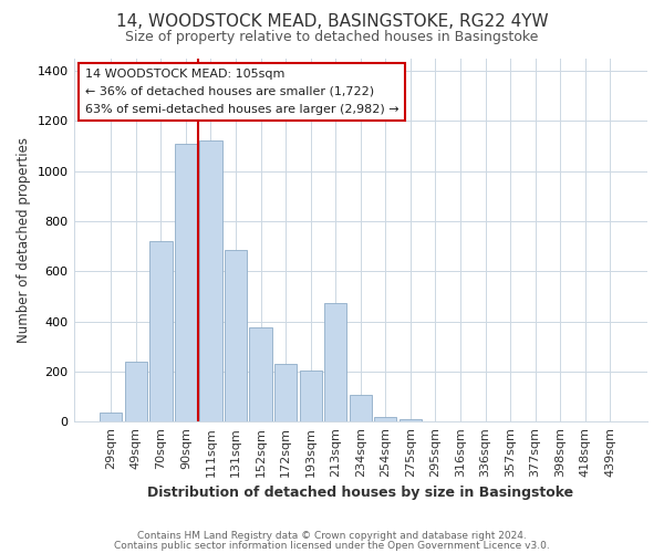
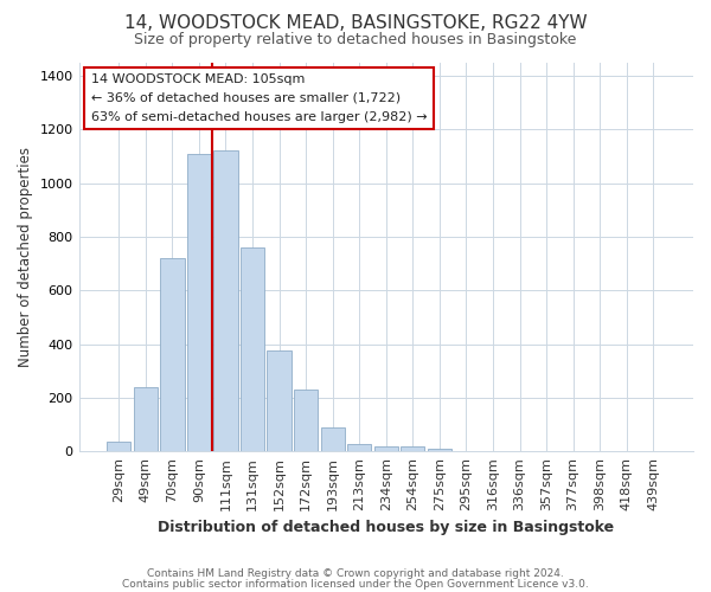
131sqm: 685 -> 760
193sqm: 205 -> 90
213sqm: 475 -> 28
234sqm: 105 -> 18
